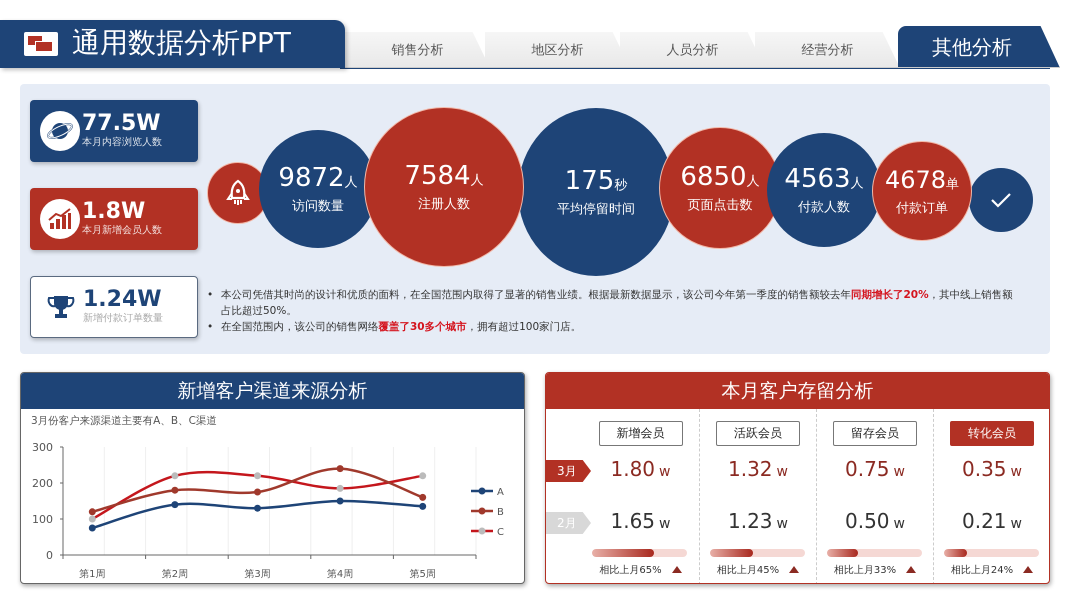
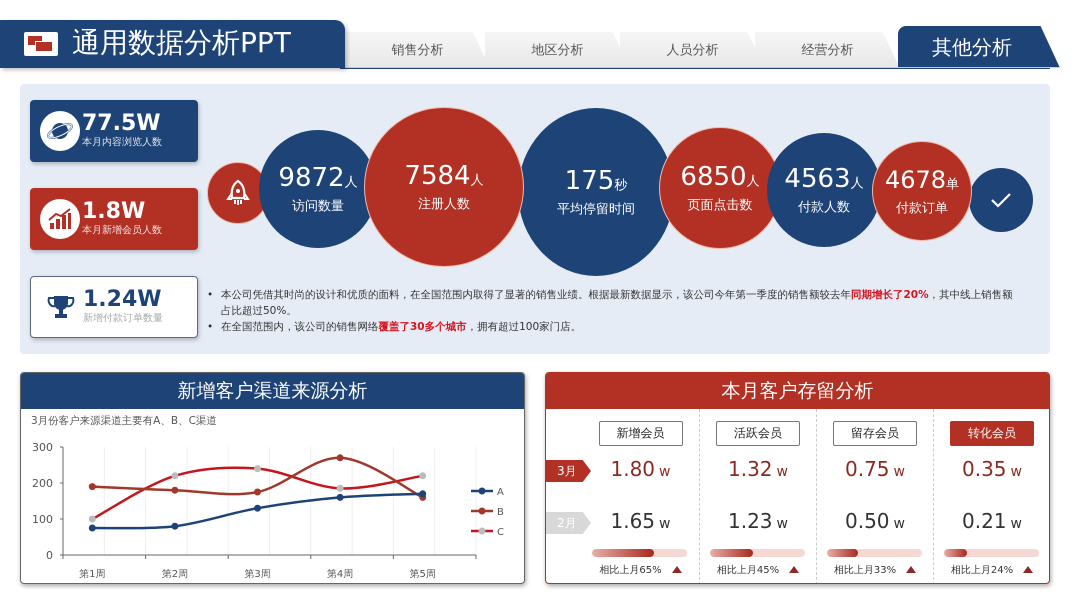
B/第1周: 120 -> 190
A/第2周: 140 -> 80
C/第3周: 220 -> 240
A/第4周: 150 -> 160
B/第4周: 240 -> 270
A/第5周: 140 -> 170
